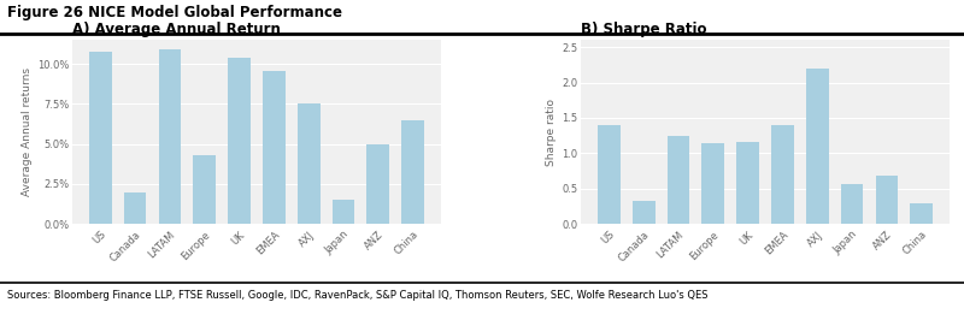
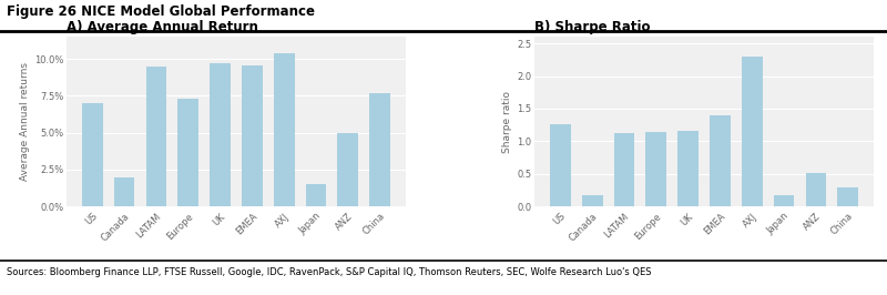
A) Average Annual Return/US: 10.8% -> 7.0%
A) Average Annual Return/LATAM: 10.9% -> 9.5%
A) Average Annual Return/Europe: 4.3% -> 7.3%
A) Average Annual Return/UK: 10.4% -> 9.7%
A) Average Annual Return/AXJ: 7.5% -> 10.4%
A) Average Annual Return/China: 6.5% -> 7.7%
B) Sharpe Ratio/US: 1.40 -> 1.26
B) Sharpe Ratio/Canada: 0.32 -> 0.18
B) Sharpe Ratio/LATAM: 1.24 -> 1.13
B) Sharpe Ratio/AXJ: 2.20 -> 2.30
B) Sharpe Ratio/Japan: 0.56 -> 0.18
B) Sharpe Ratio/ANZ: 0.68 -> 0.52
